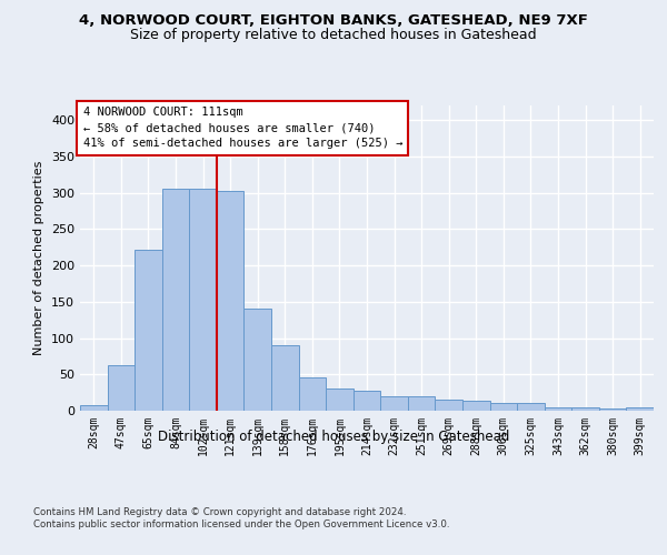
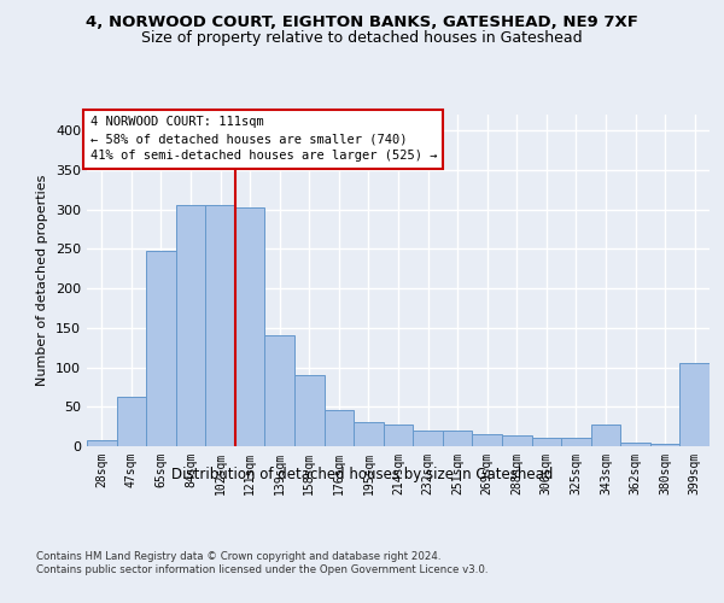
65sqm: 222 -> 248
343sqm: 5 -> 28
399sqm: 5 -> 106
